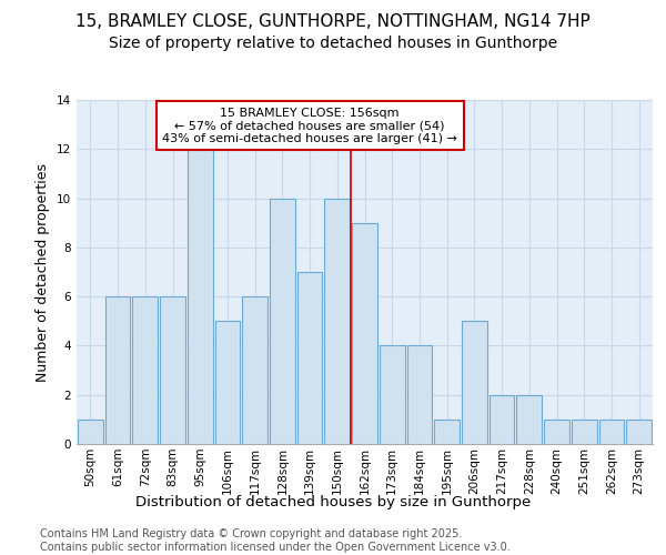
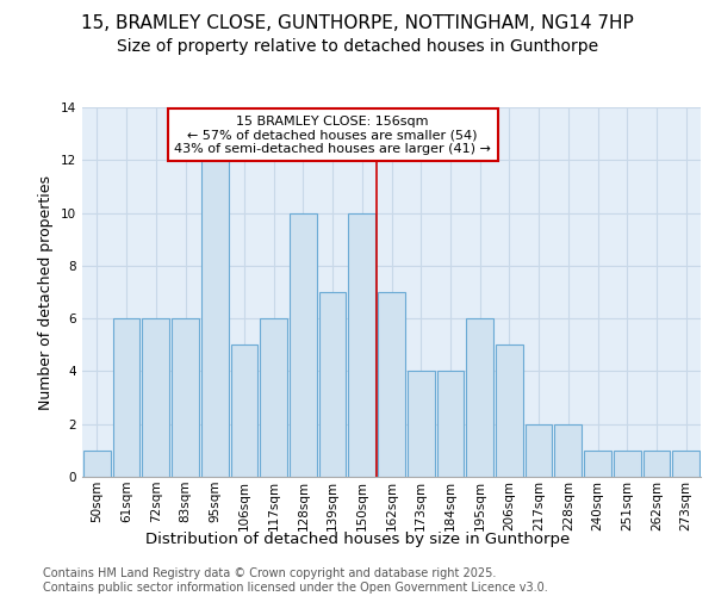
162sqm: 9 -> 7
195sqm: 1 -> 6
